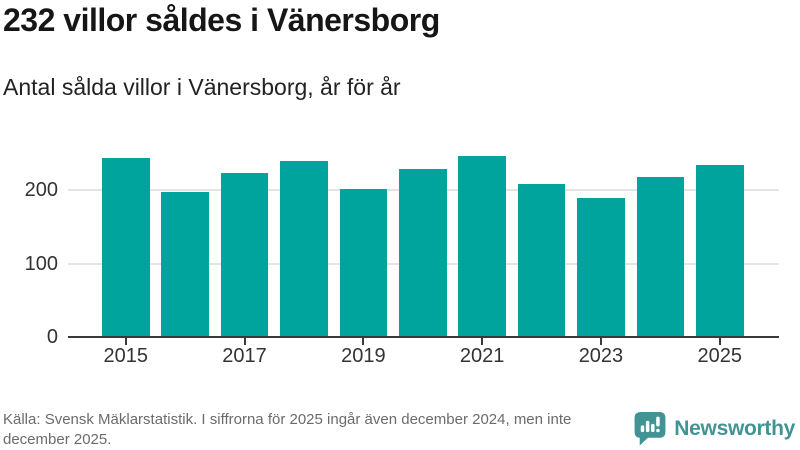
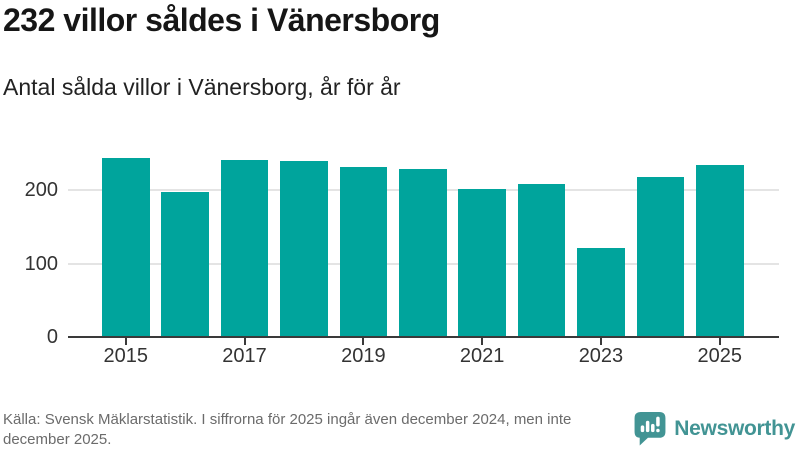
2017: 220 -> 240
2019: 200 -> 230
2021: 240 -> 200
2023: 190 -> 120
